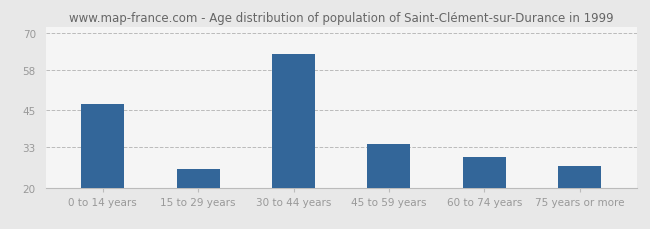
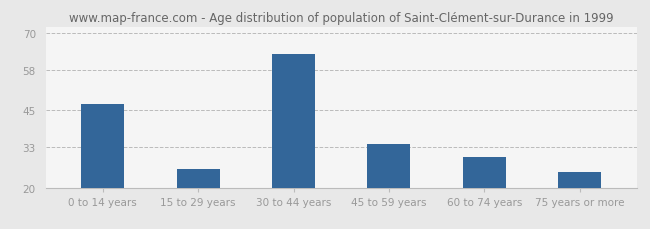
75 years or more: 27 -> 25
